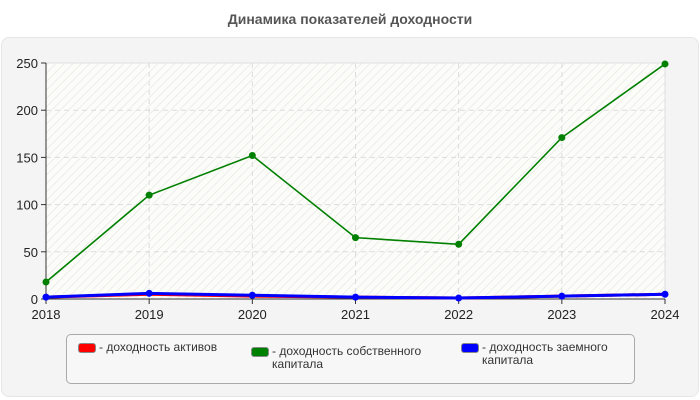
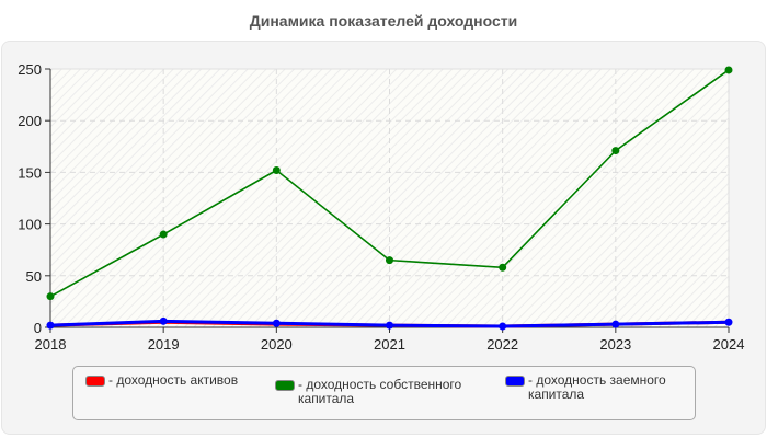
- доходность собственного капитала/2018: 20 -> 30
- доходность собственного капитала/2019: 110 -> 90
